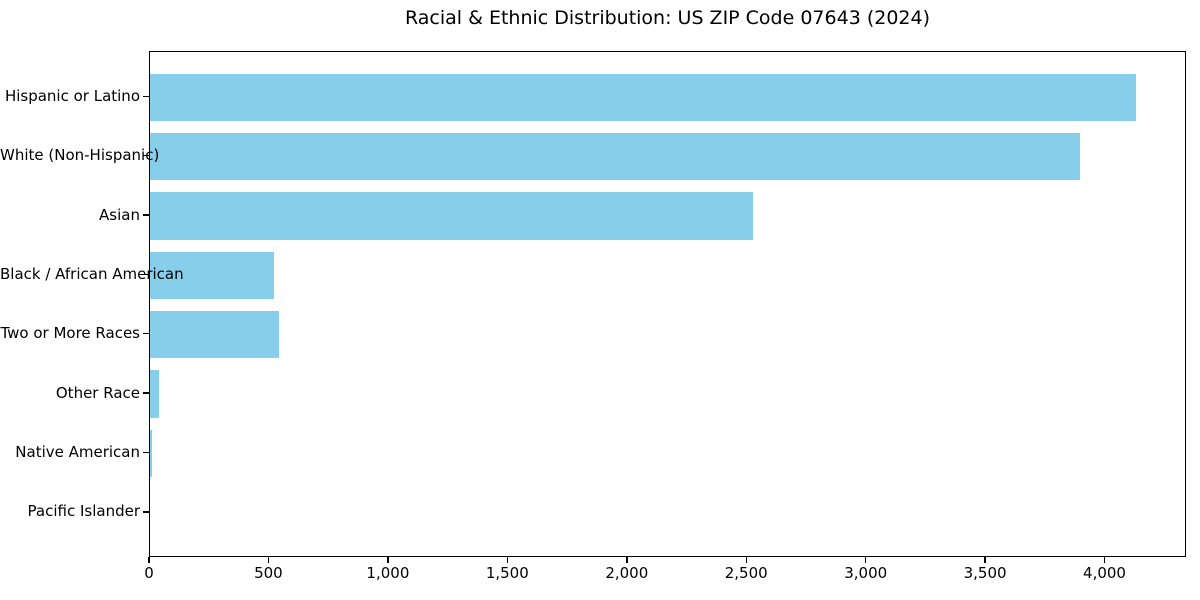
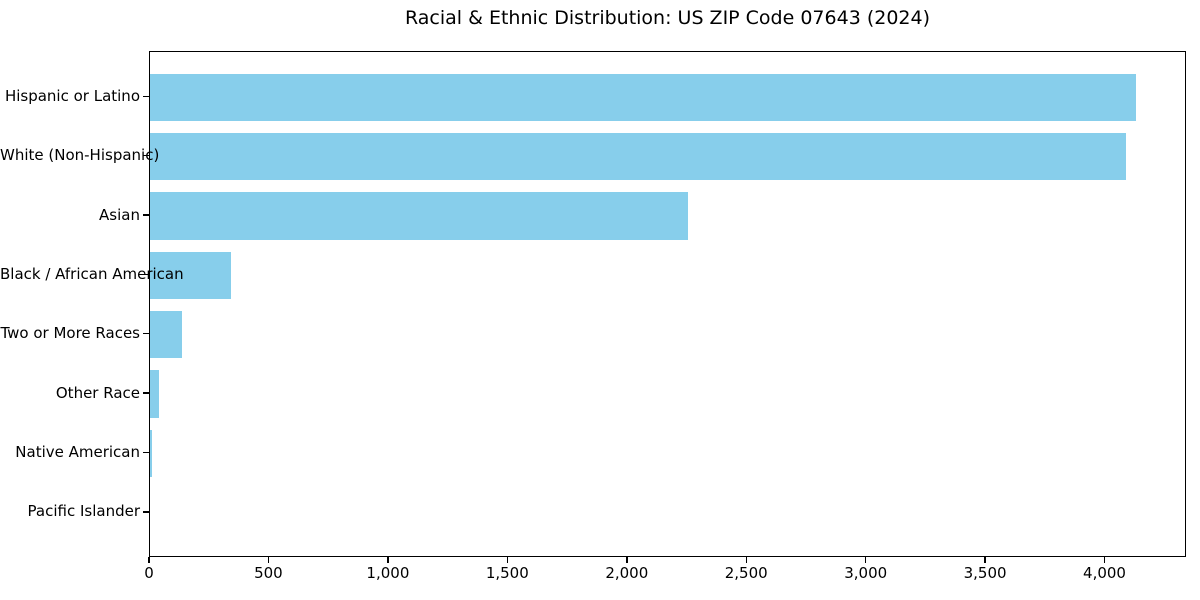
White (Non-Hispanic): 3900 -> 4090
Asian: 2530 -> 2260
Black / African American: 520 -> 340
Two or More Races: 540 -> 130
